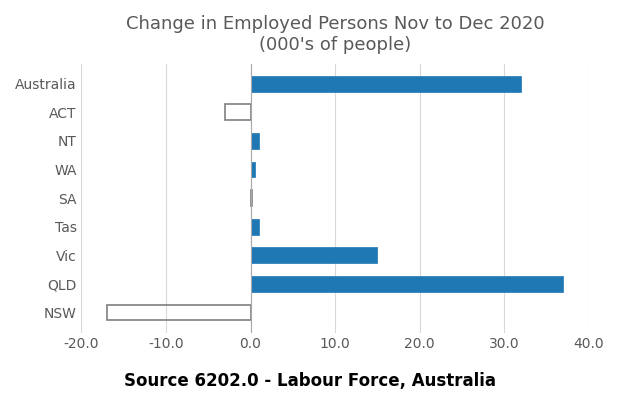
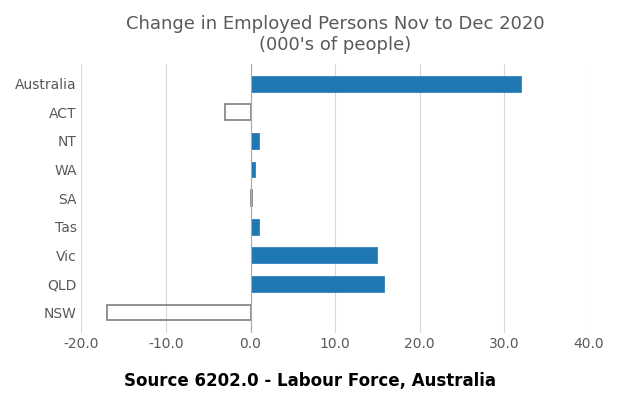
QLD: 37.0 -> 15.8
